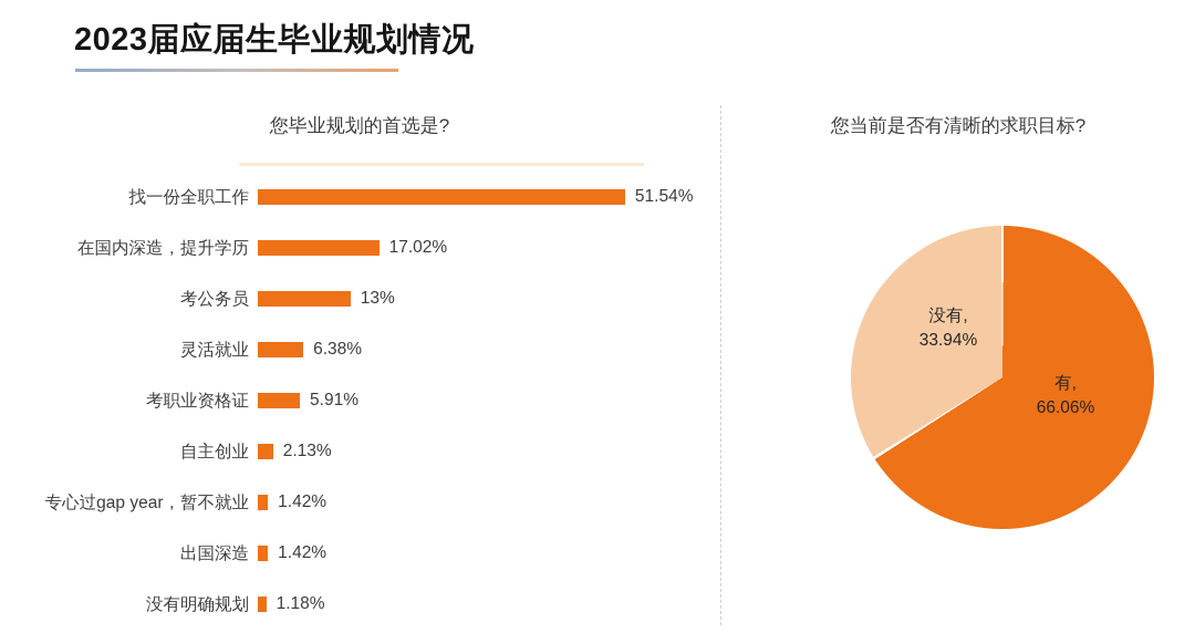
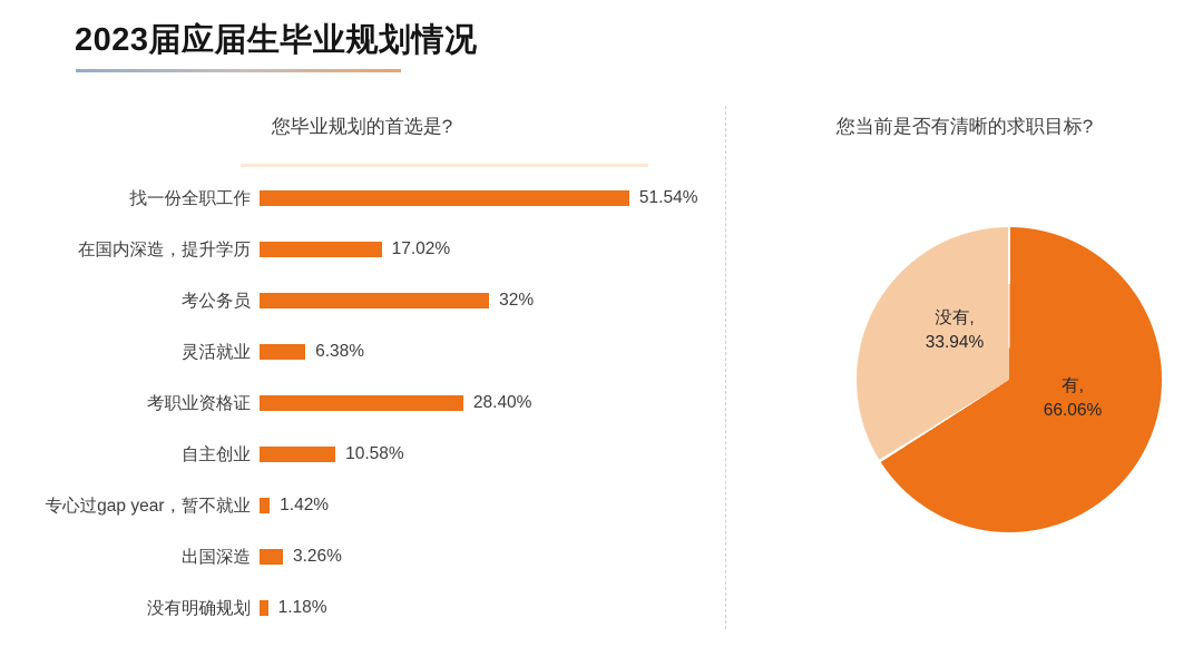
您毕业规划的首选是?/考公务员: 13% -> 32%
您毕业规划的首选是?/考职业资格证: 5.91% -> 28.40%
您毕业规划的首选是?/自主创业: 2.13% -> 10.58%
您毕业规划的首选是?/出国深造: 1.42% -> 3.26%
